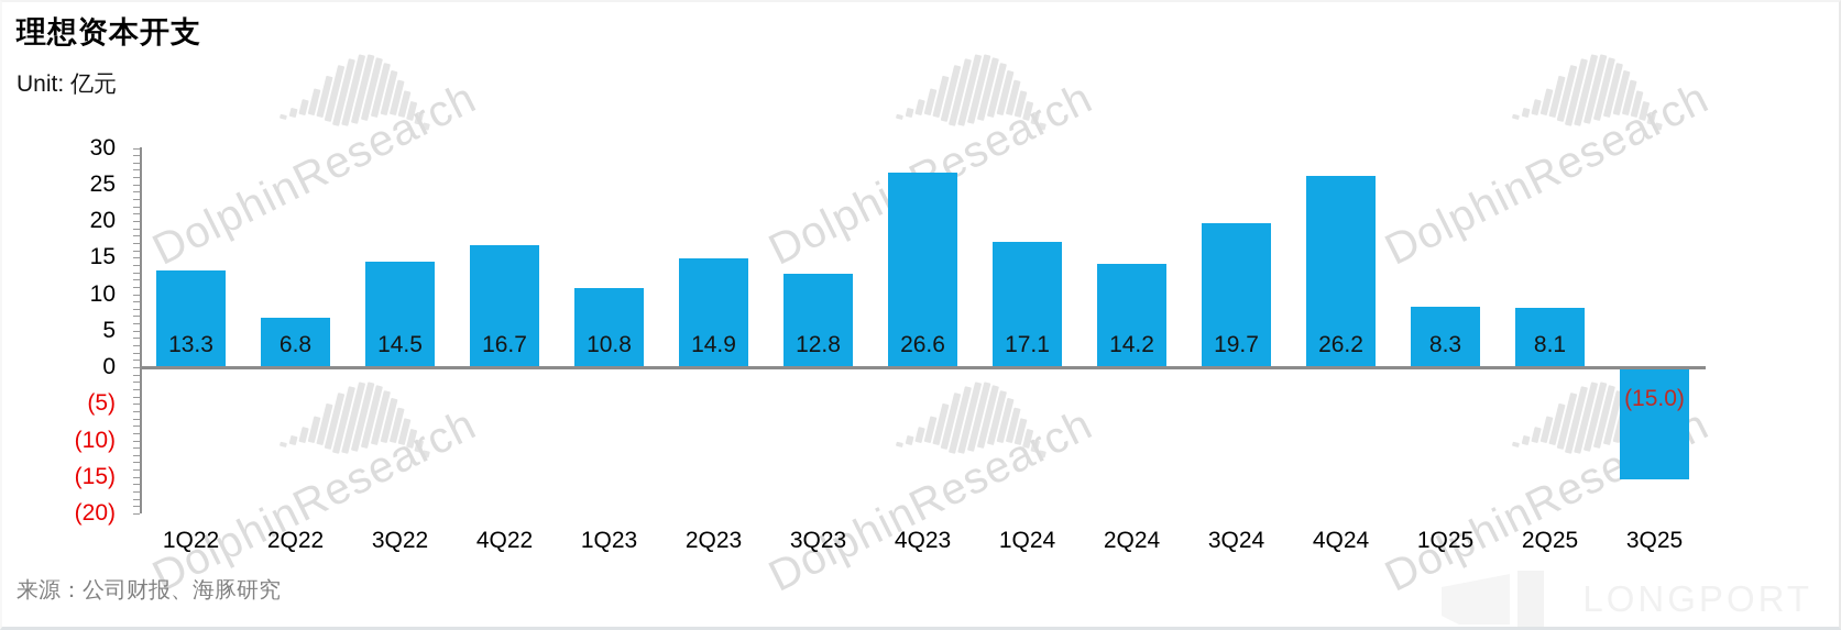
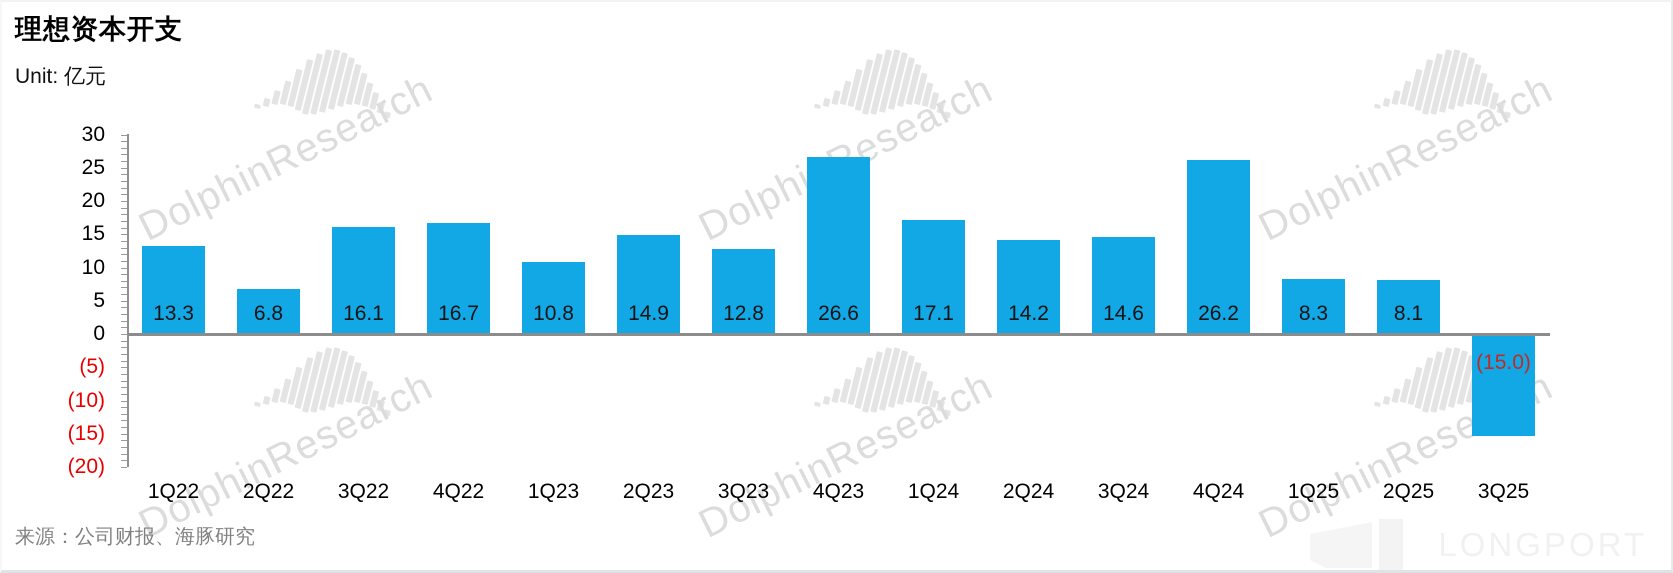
3Q22: 14.5 -> 16.1
3Q24: 19.7 -> 14.6
